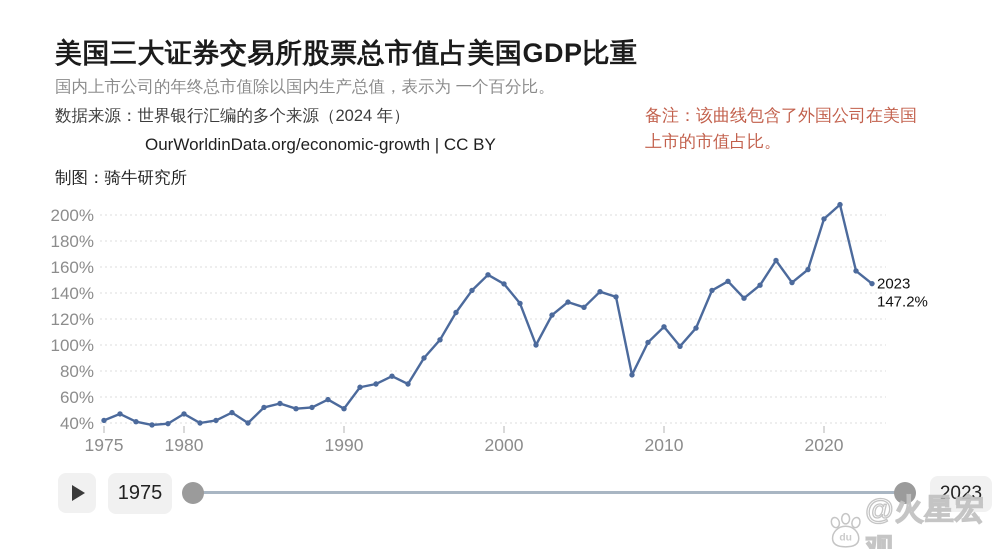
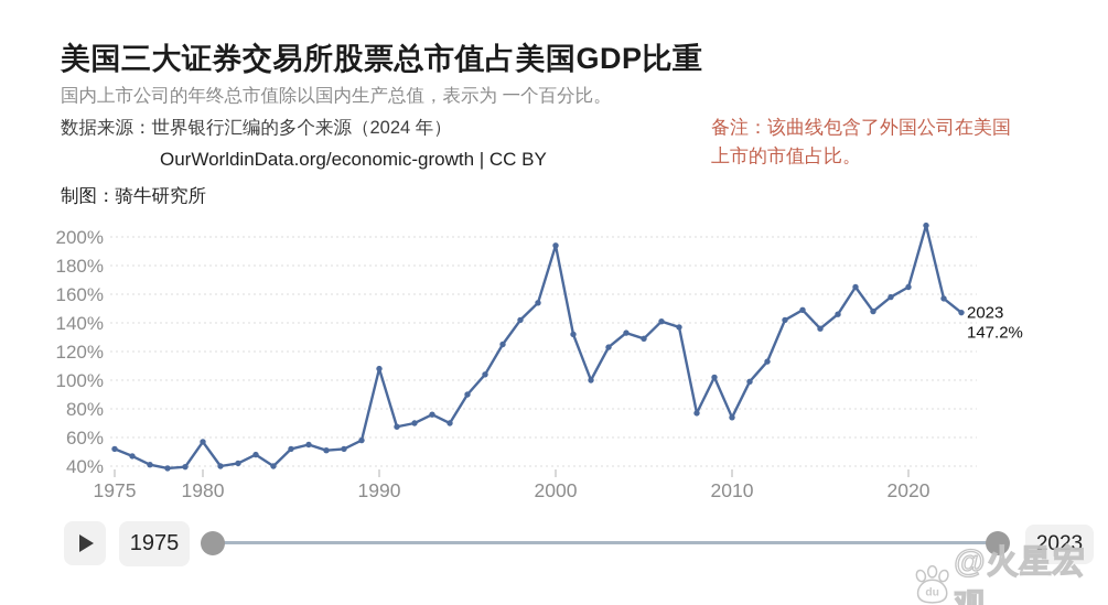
1975: 42% -> 52%
1980: 47% -> 57%
1990: 51% -> 108%
2000: 147% -> 194%
2010: 114% -> 74%
2020: 197% -> 165%
